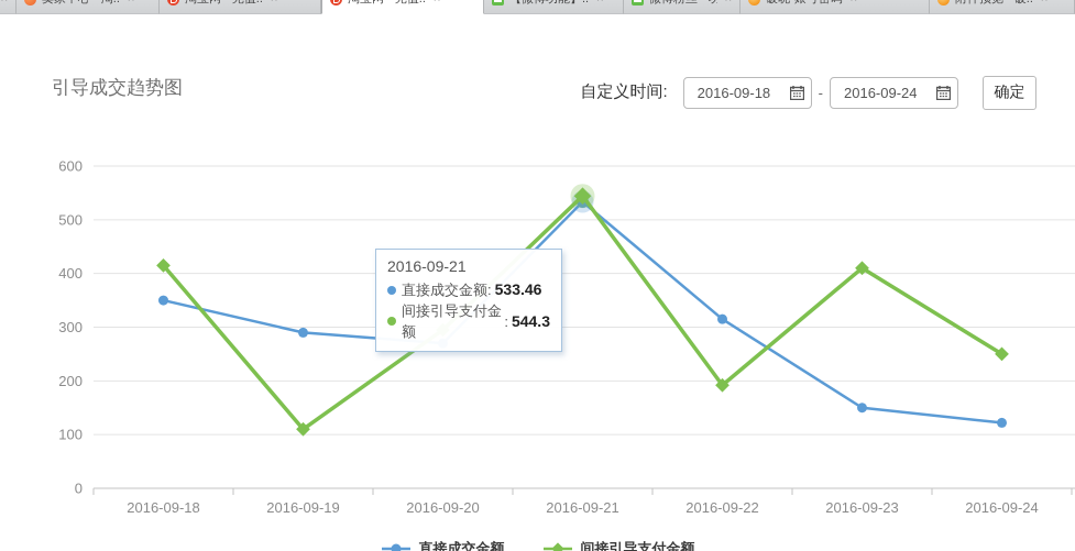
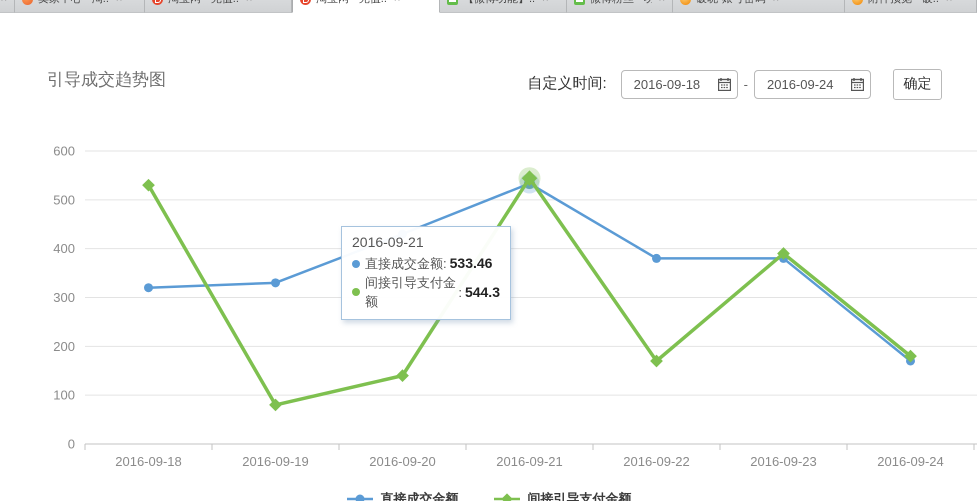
直接成交金额/2016-09-18: 350 -> 320
间接引导支付金额/2016-09-18: 420 -> 530
直接成交金额/2016-09-19: 290 -> 330
间接引导支付金额/2016-09-19: 110 -> 80
直接成交金额/2016-09-20: 270 -> 430
间接引导支付金额/2016-09-20: 300 -> 140
直接成交金额/2016-09-22: 320 -> 380
间接引导支付金额/2016-09-22: 190 -> 170
直接成交金额/2016-09-23: 150 -> 380
间接引导支付金额/2016-09-23: 410 -> 390
直接成交金额/2016-09-24: 120 -> 170
间接引导支付金额/2016-09-24: 250 -> 180
